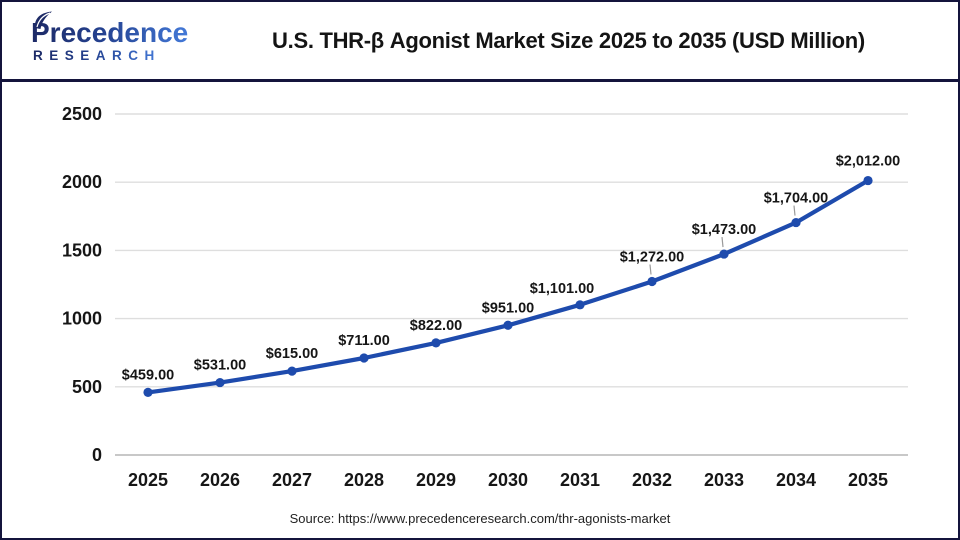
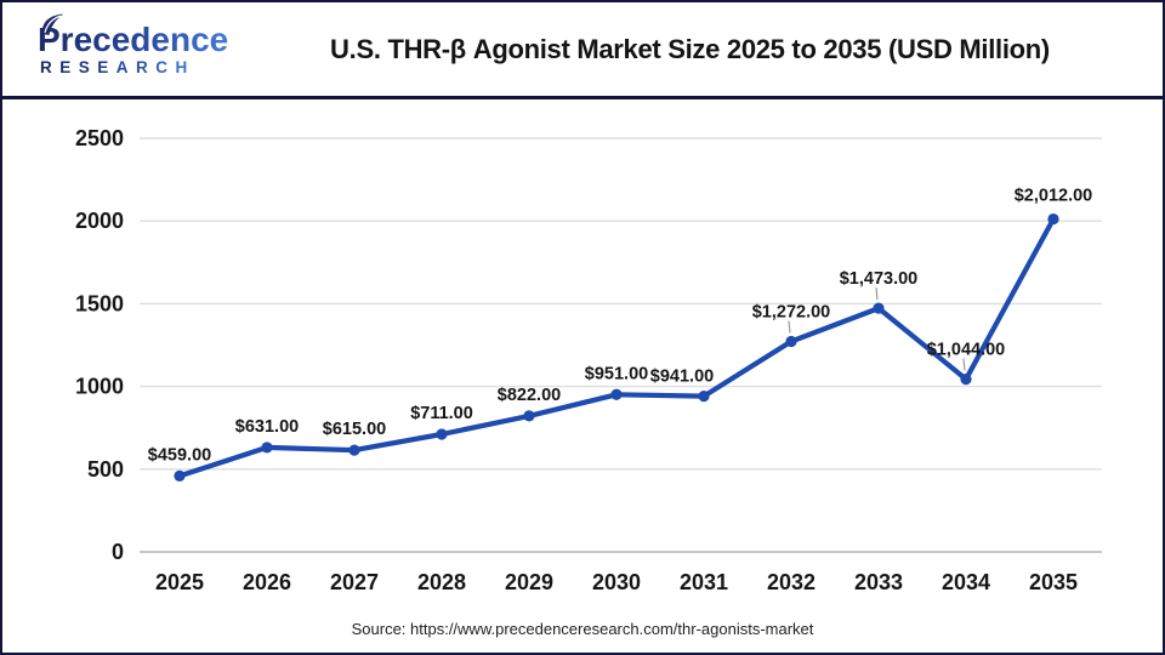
2026: $531.00 -> $631.00
2031: $1,101.00 -> $941.00
2034: $1,704.00 -> $1,044.00
